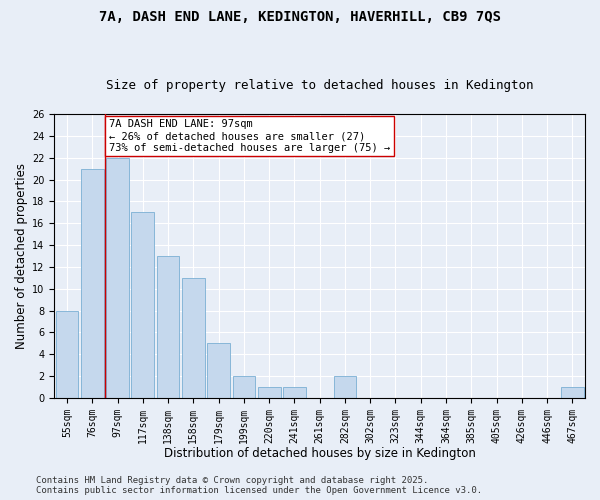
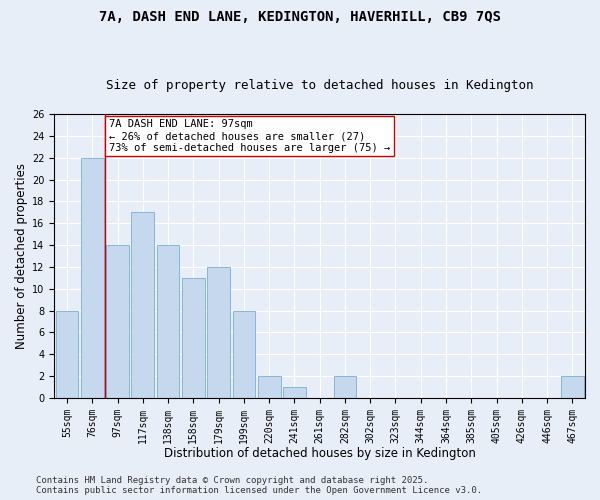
76sqm: 21 -> 22
97sqm: 22 -> 14
138sqm: 13 -> 14
179sqm: 5 -> 12
199sqm: 2 -> 8
220sqm: 1 -> 2
467sqm: 1 -> 2
